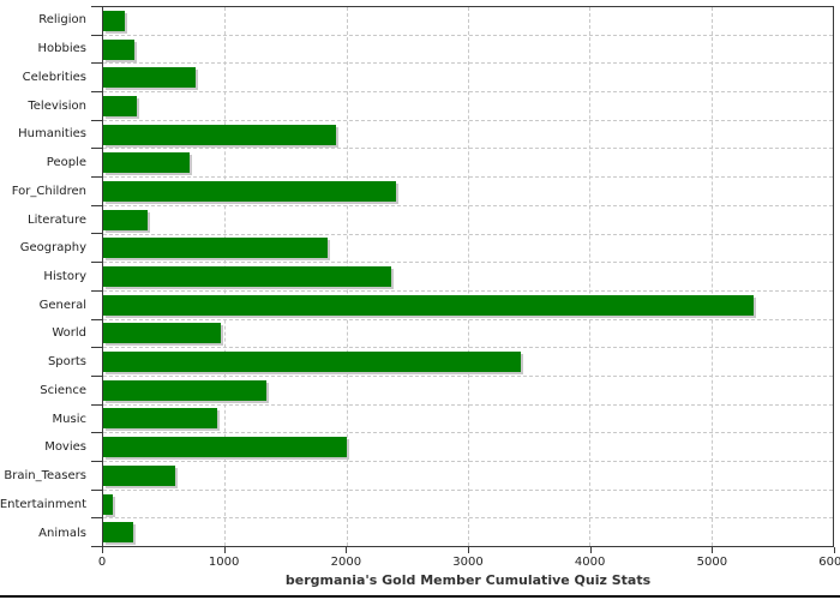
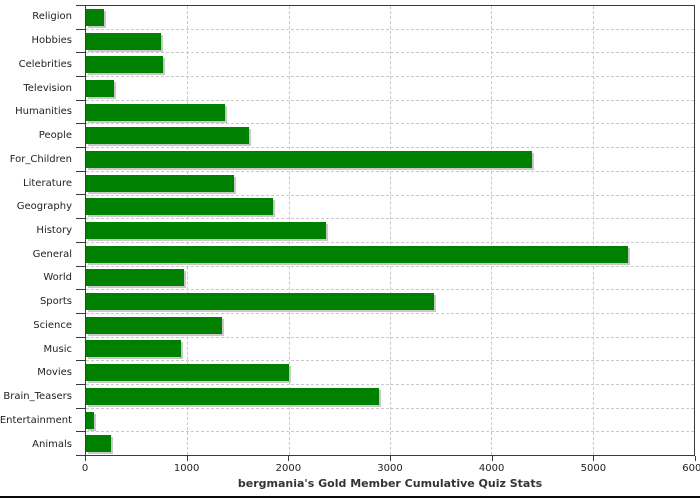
Hobbies: 260 -> 740
Humanities: 1910 -> 1370
People: 710 -> 1610
For_Children: 2410 -> 4400
Literature: 370 -> 1460
Brain_Teasers: 600 -> 2890
